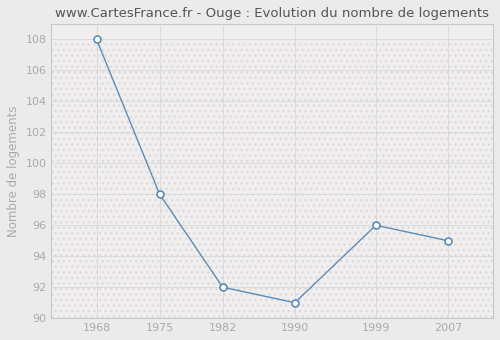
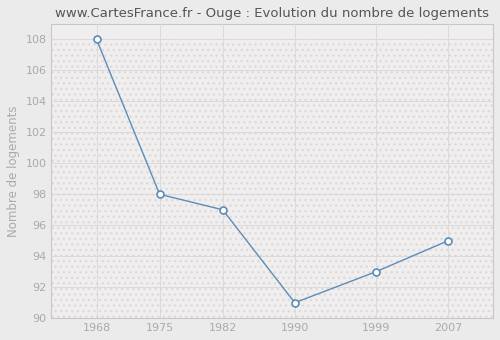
1982: 92 -> 97
1999: 96 -> 93
